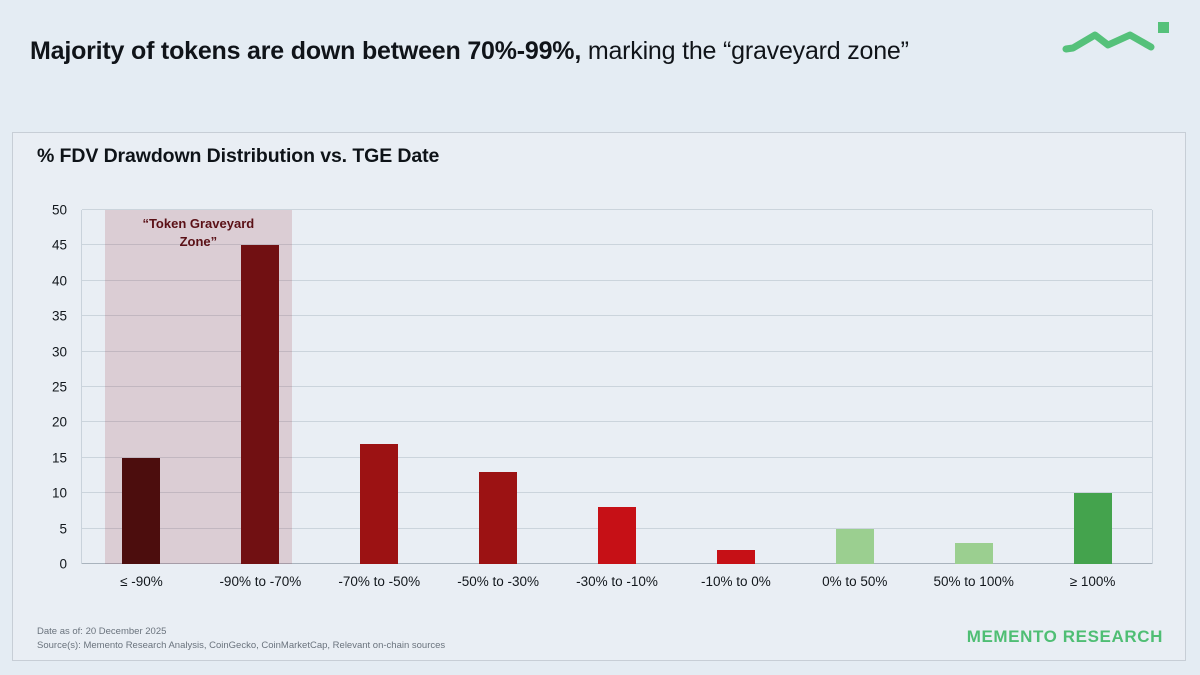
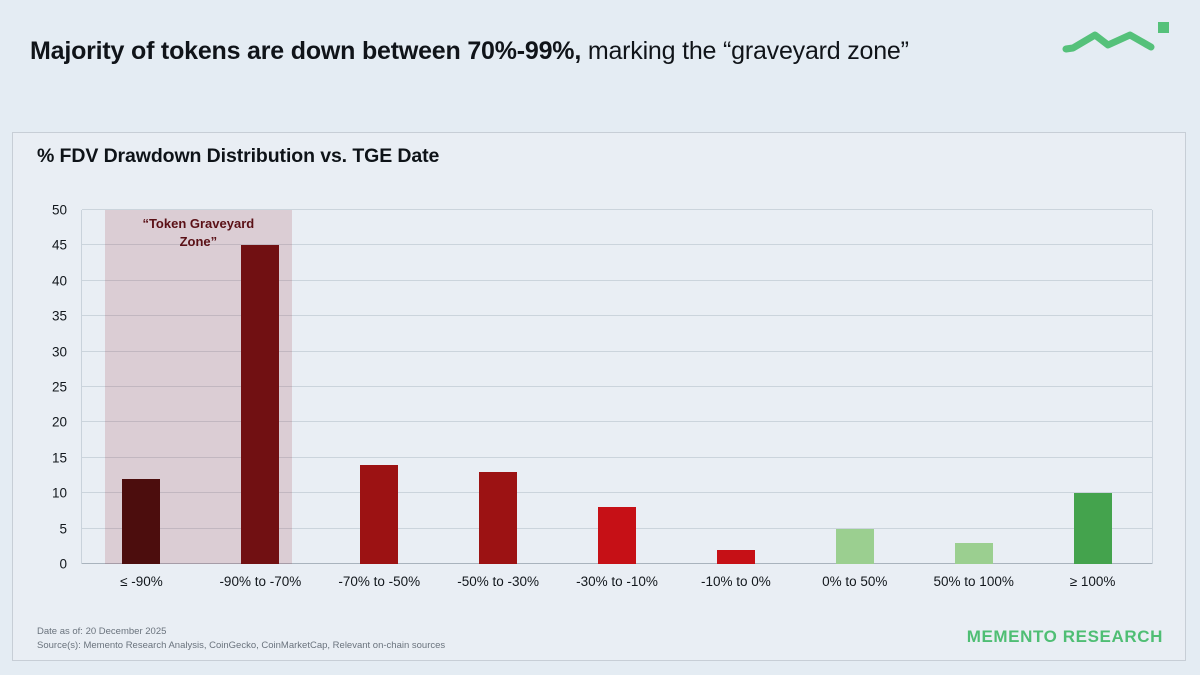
≤ -90%: 15 -> 12
-70% to -50%: 17 -> 14
